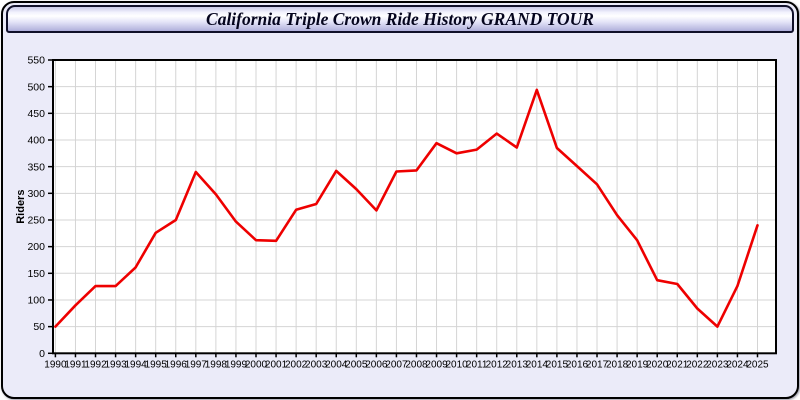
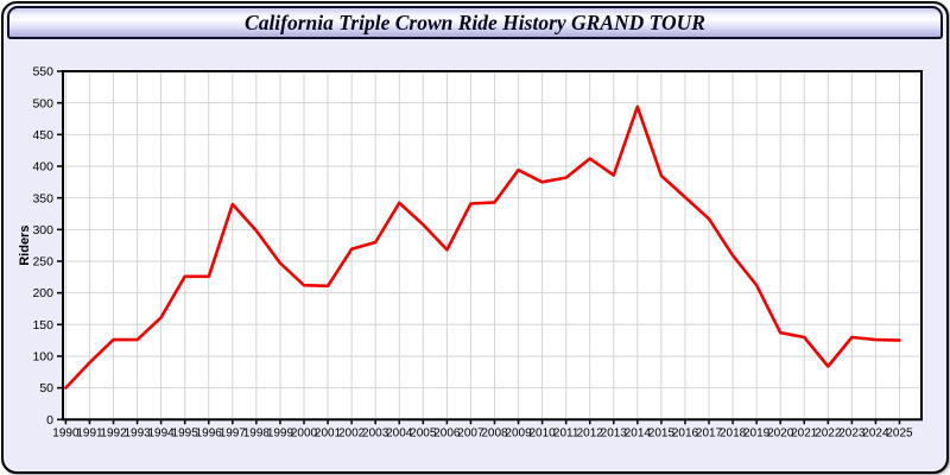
1996: 250 -> 230
2023: 50 -> 130
2025: 240 -> 120
